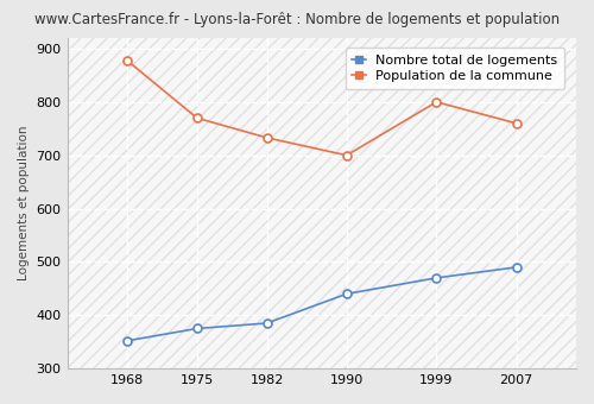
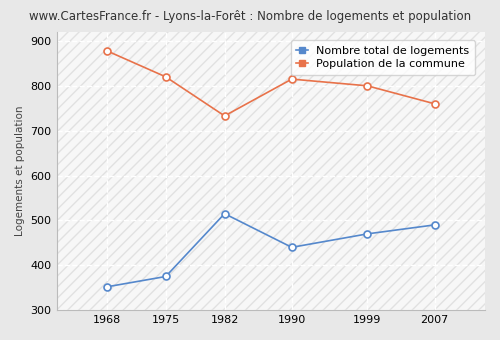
Population de la commune/1975: 770 -> 820
Nombre total de logements/1982: 385 -> 515
Population de la commune/1990: 700 -> 815
